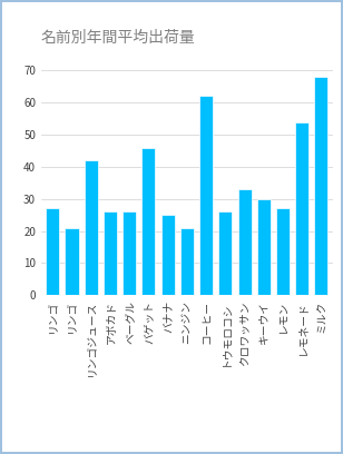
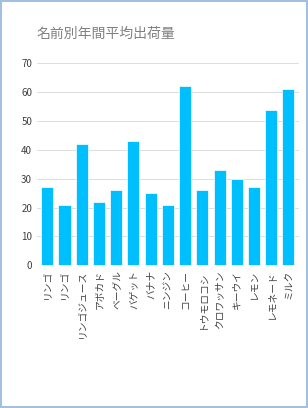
アボカド: 26 -> 22
バゲット: 46 -> 43
ミルク: 68 -> 61
